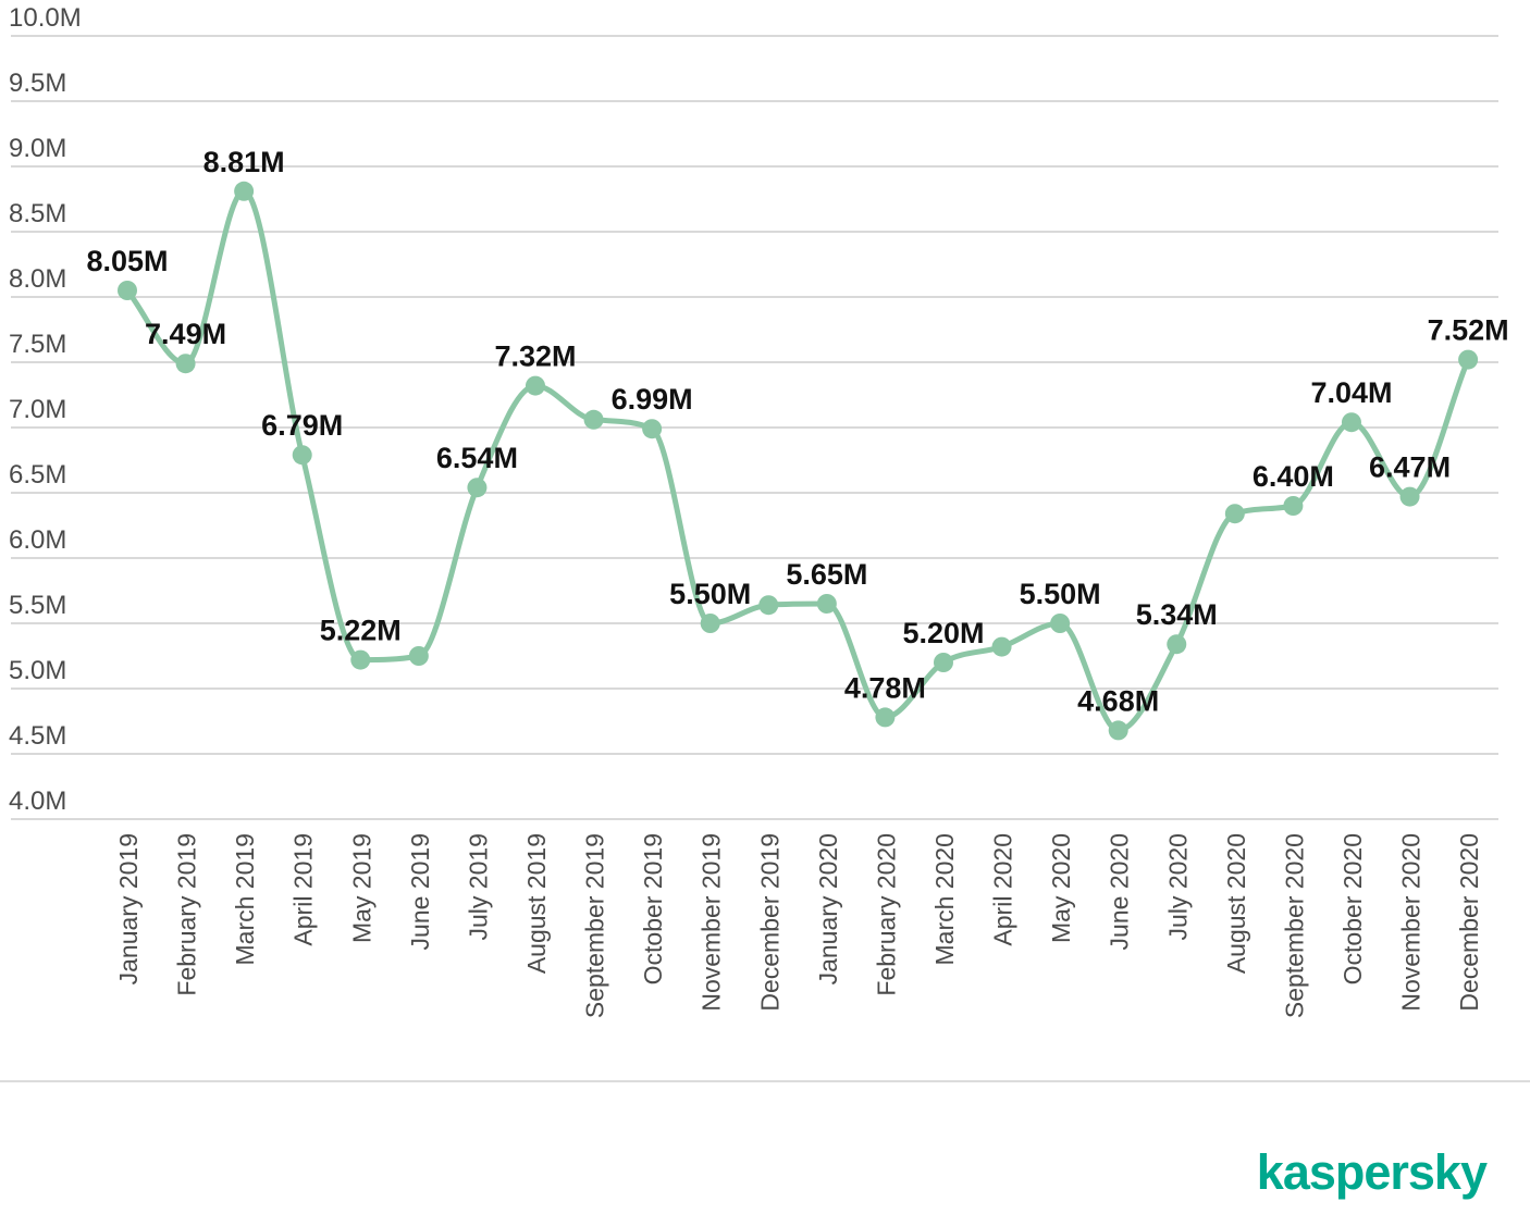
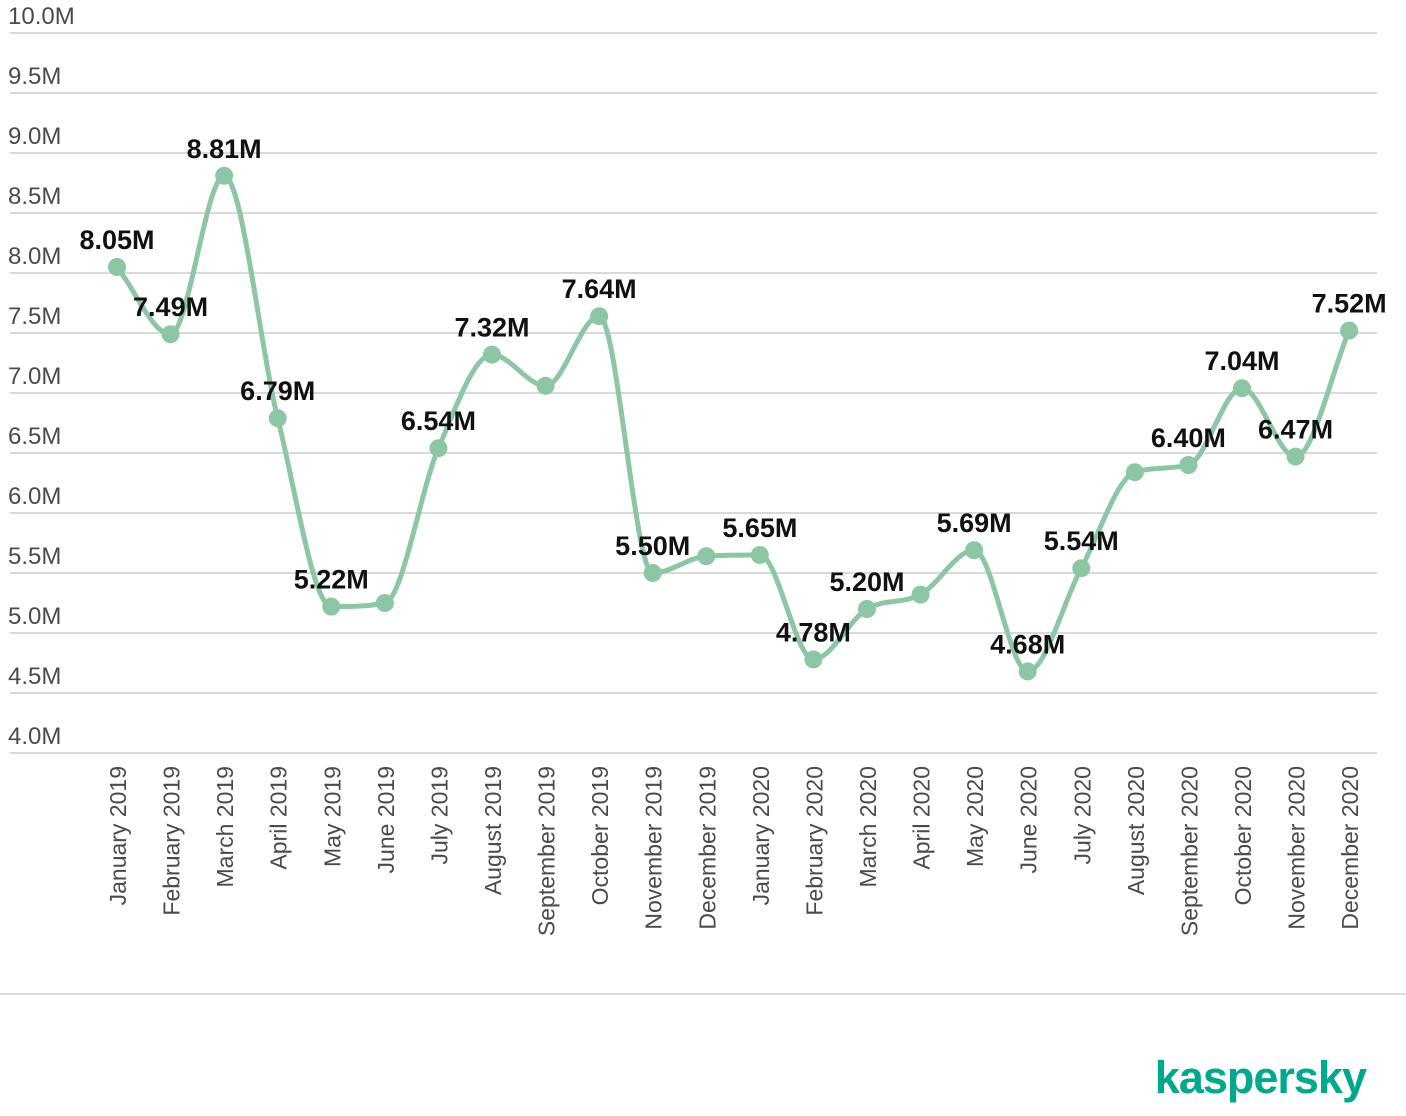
October 2019: 6.99M -> 7.64M
May 2020: 5.50M -> 5.69M
July 2020: 5.34M -> 5.54M
